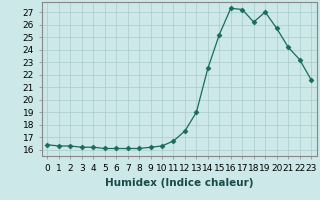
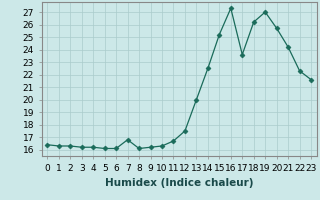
7: 16.1 -> 16.8
13: 19.0 -> 20.0
17: 27.2 -> 23.6
22: 23.2 -> 22.3
